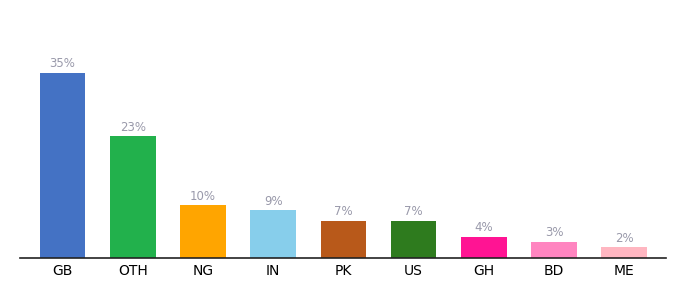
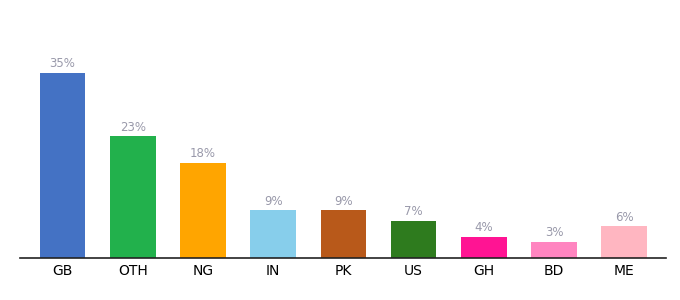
NG: 10% -> 18%
PK: 7% -> 9%
ME: 2% -> 6%
